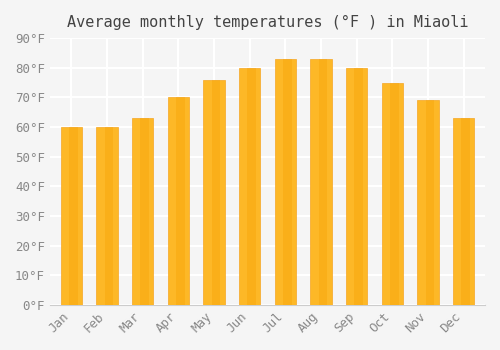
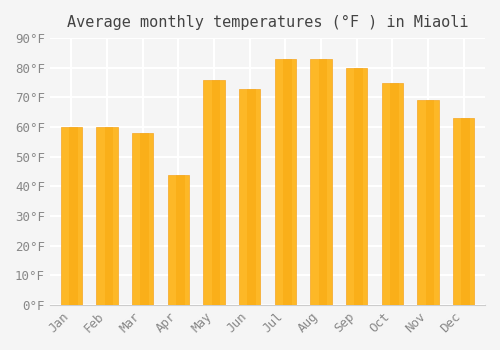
Mar: 63°F -> 58°F
Apr: 70°F -> 44°F
Jun: 80°F -> 73°F
